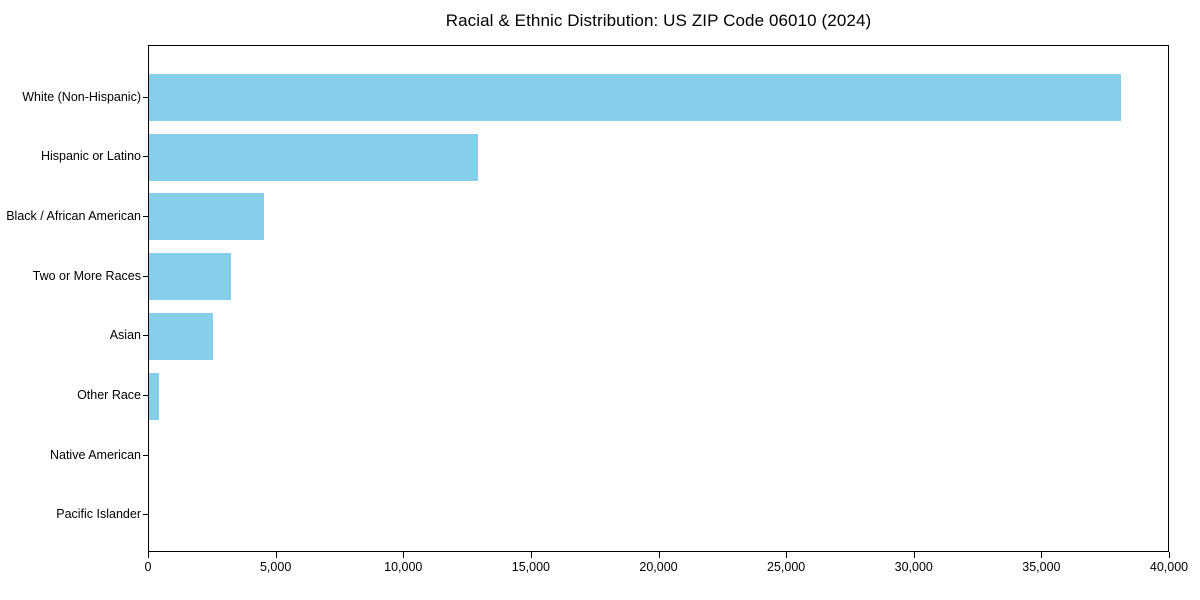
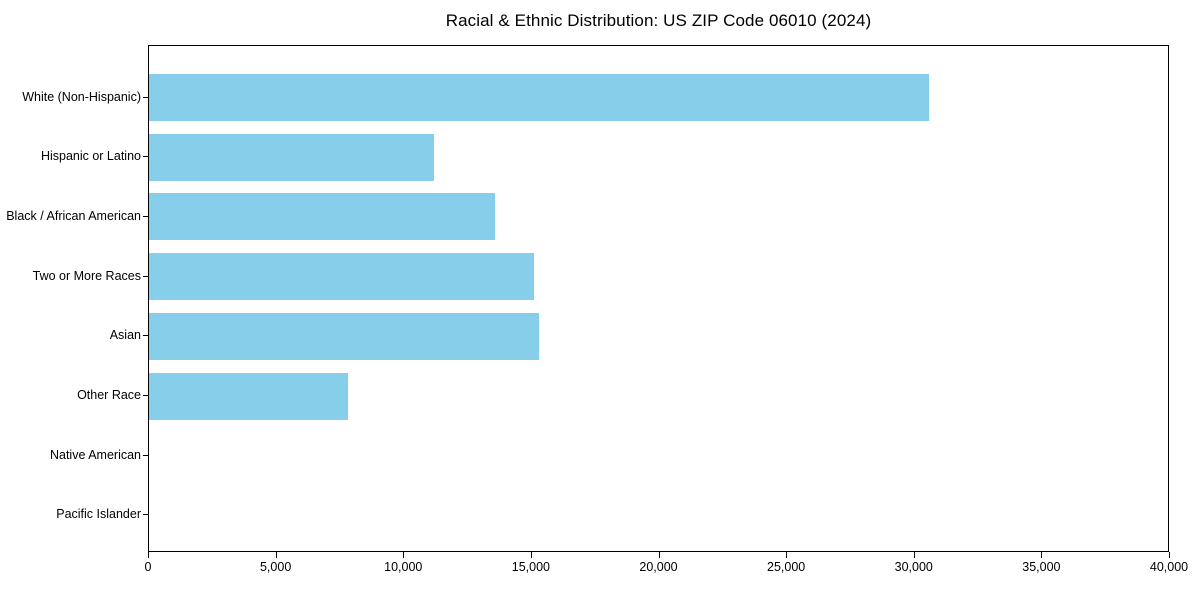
White (Non-Hispanic): 38200 -> 30600
Hispanic or Latino: 12900 -> 11200
Black / African American: 4500 -> 13600
Two or More Races: 3200 -> 15100
Asian: 2500 -> 15300
Other Race: 400 -> 7800
